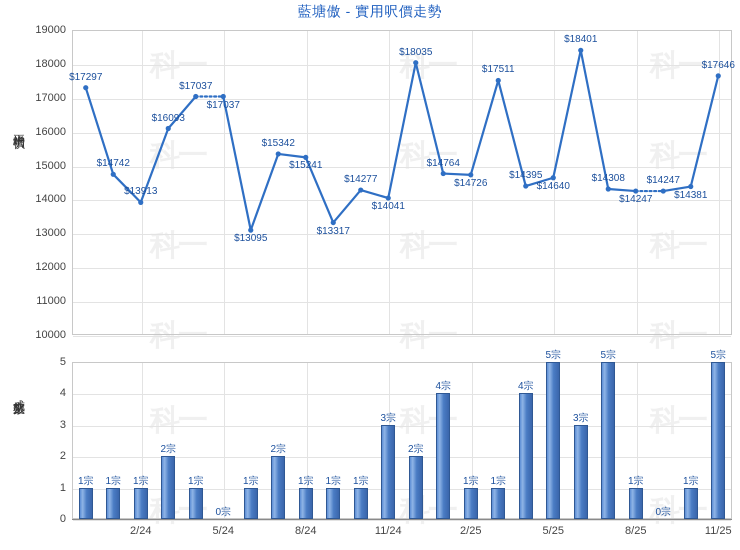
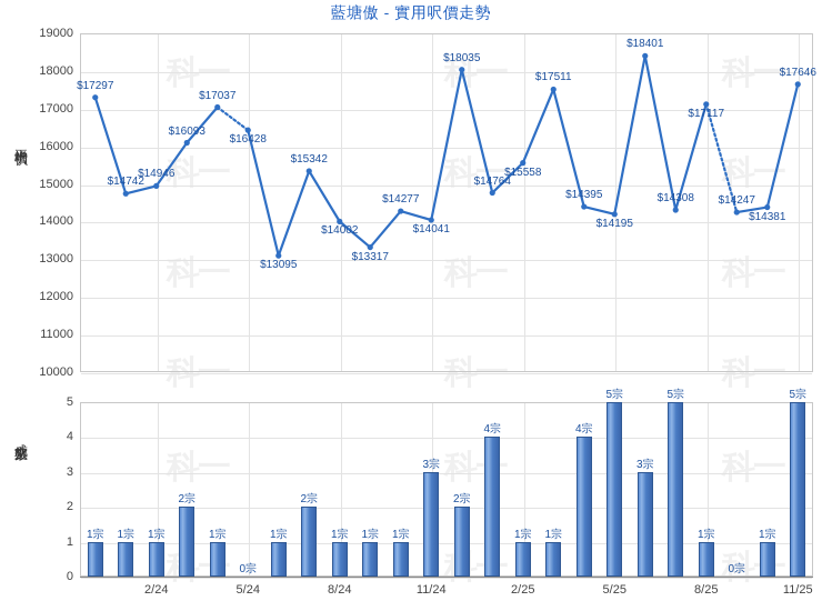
2/24: $13913 -> $14946
5/24: $17037 -> $16428
8/24: $15241 -> $14002
2/25: $14726 -> $15558
5/25: $14640 -> $14195
8/25: $14247 -> $17117
